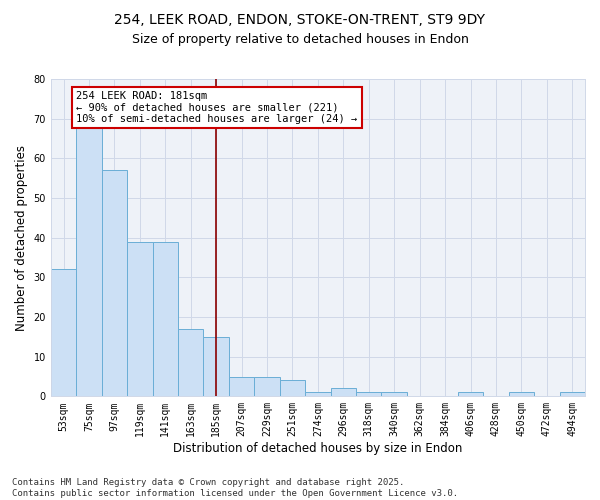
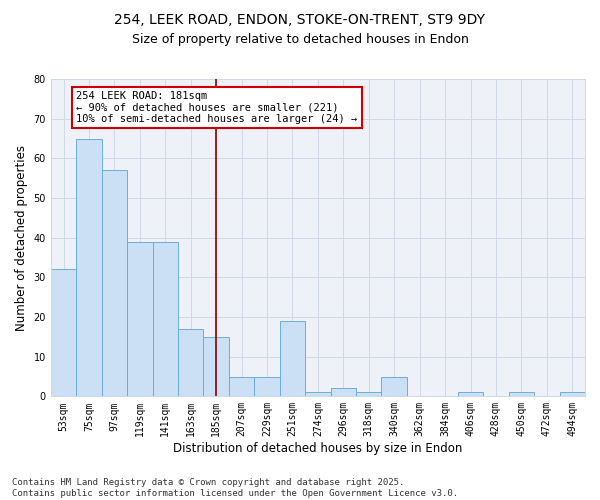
75sqm: 68 -> 65
251sqm: 4 -> 19
340sqm: 1 -> 5
